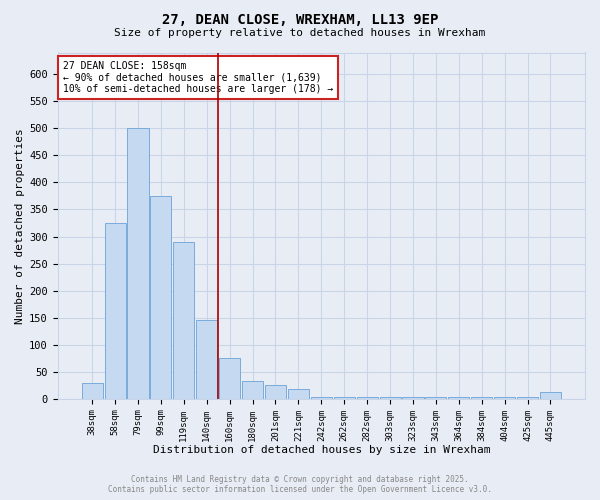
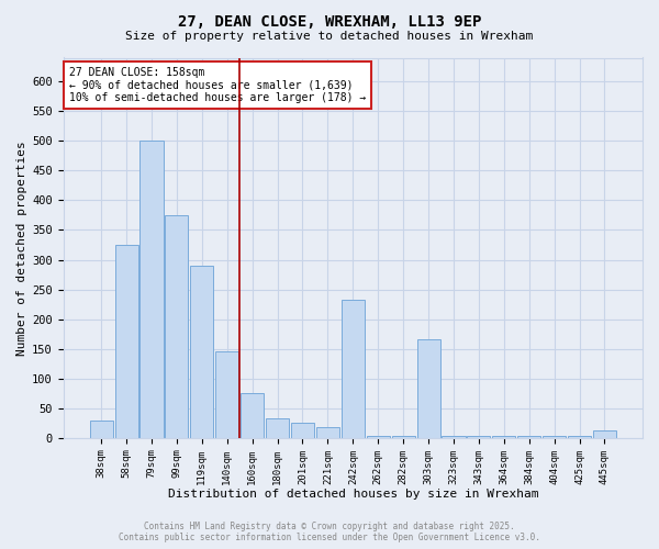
242sqm: 4 -> 232
303sqm: 4 -> 166
